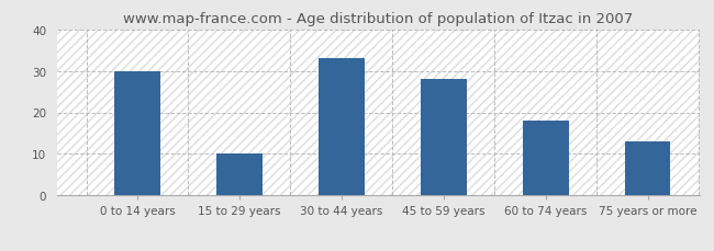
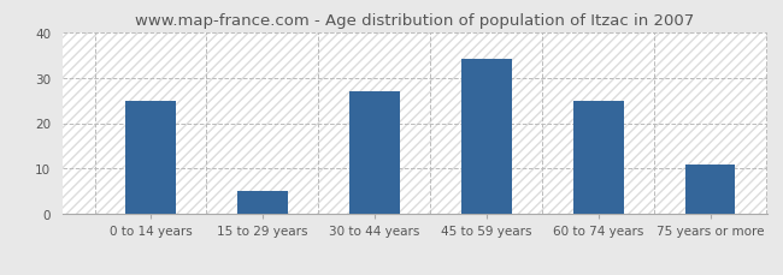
0 to 14 years: 30 -> 25
15 to 29 years: 10 -> 5
30 to 44 years: 33 -> 27
45 to 59 years: 28 -> 34
60 to 74 years: 18 -> 25
75 years or more: 13 -> 11
